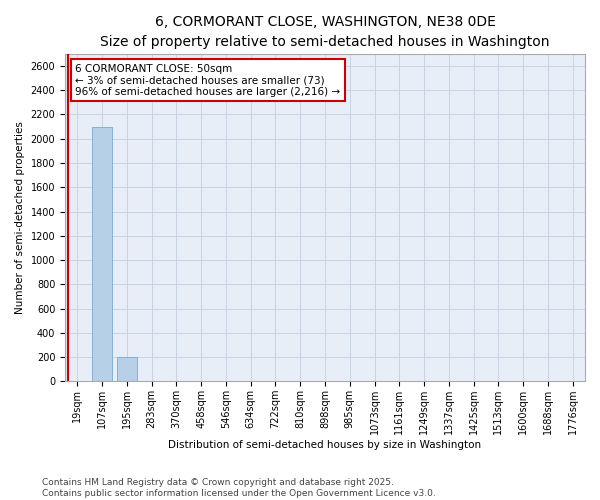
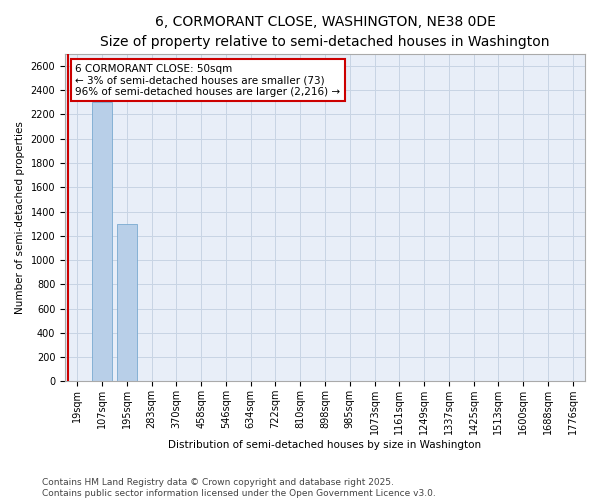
107sqm: 2100 -> 2300
195sqm: 200 -> 1300
